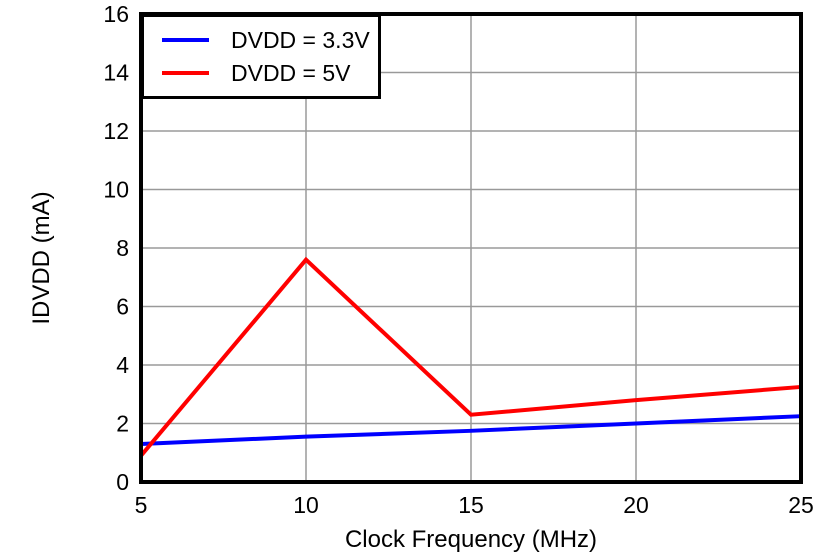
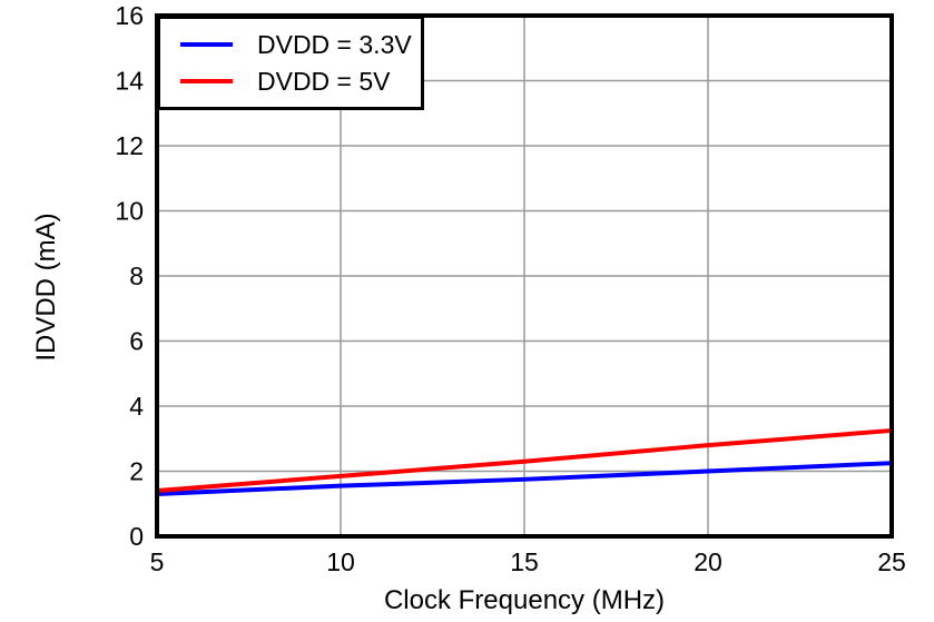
DVDD = 5V/5: 0.9 -> 1.4
DVDD = 5V/10: 7.6 -> 1.9
